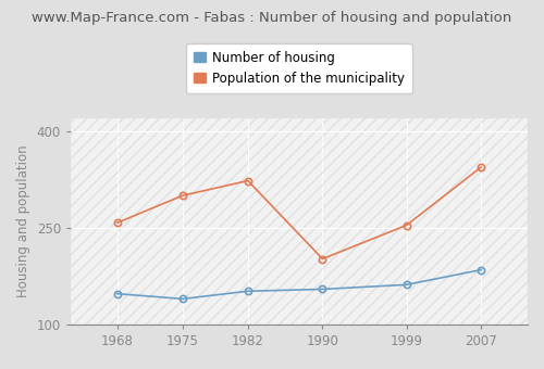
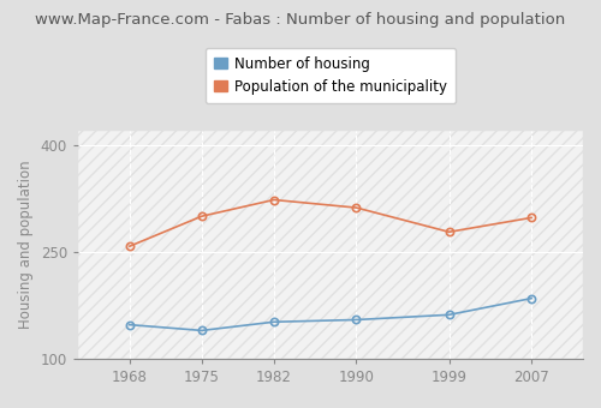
Population of the municipality/1990: 202 -> 312
Population of the municipality/1999: 254 -> 278
Population of the municipality/2007: 344 -> 298
